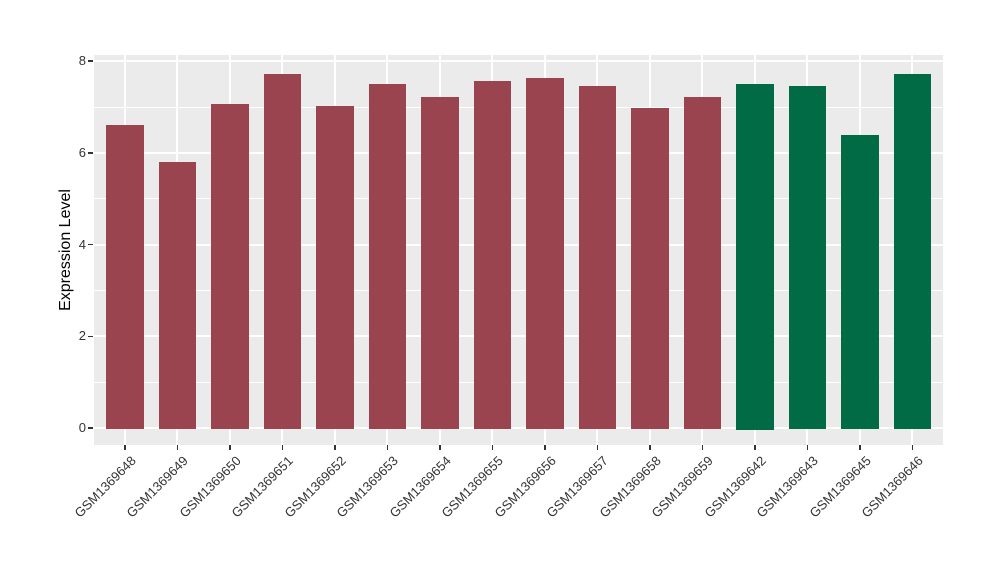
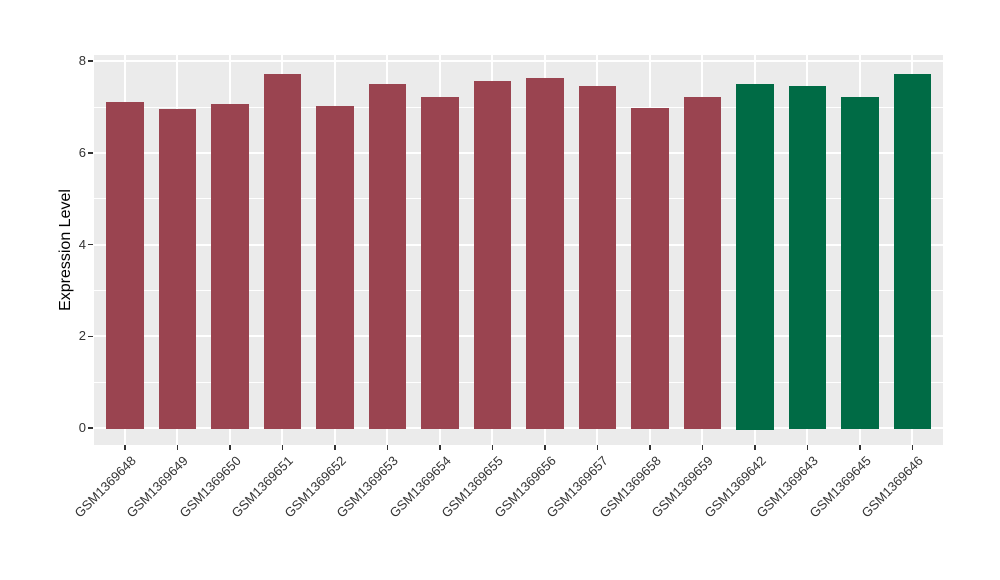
GSM1369648: 6.6 -> 7.1
GSM1369649: 5.8 -> 7.0
GSM1369645: 6.4 -> 7.2
